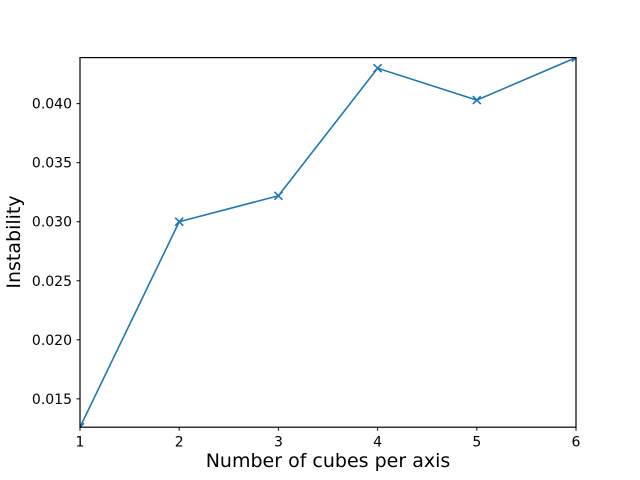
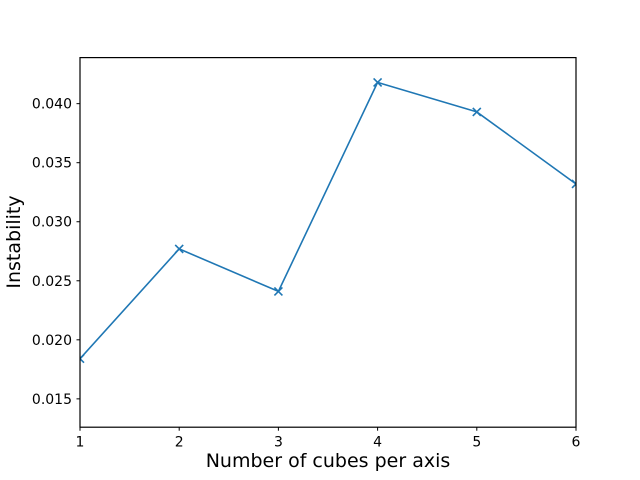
1: 0.0126 -> 0.0184
2: 0.0300 -> 0.0277
3: 0.0322 -> 0.0241
4: 0.0430 -> 0.0418
5: 0.0403 -> 0.0393
6: 0.0439 -> 0.0332
